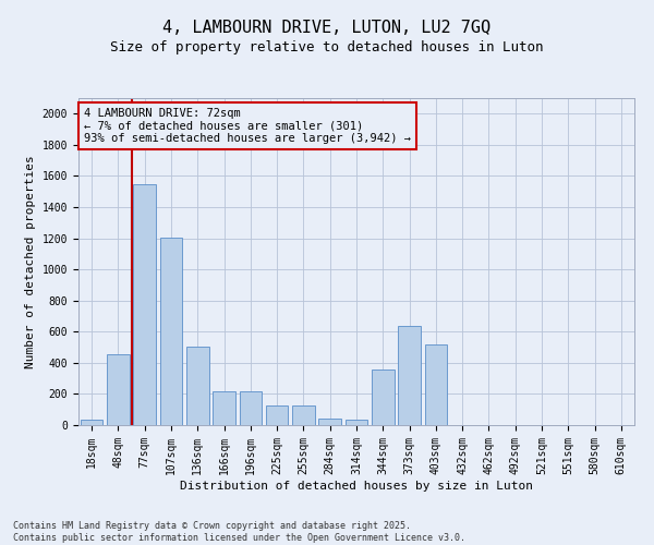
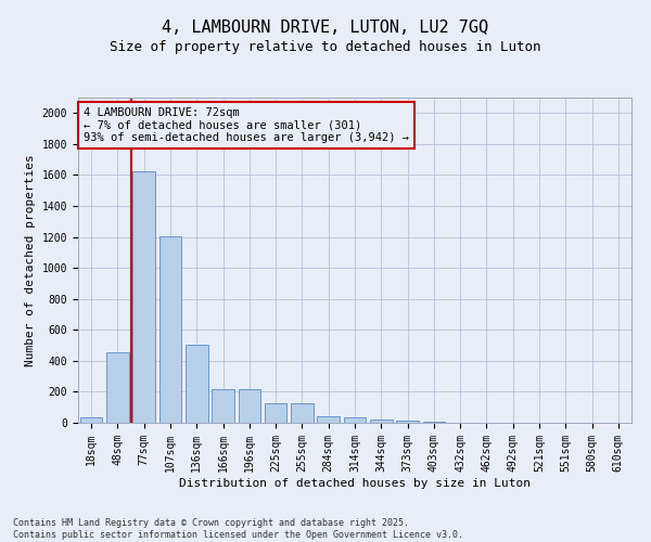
77sqm: 1550 -> 1620
344sqm: 360 -> 20
373sqm: 640 -> 20
403sqm: 520 -> 10
